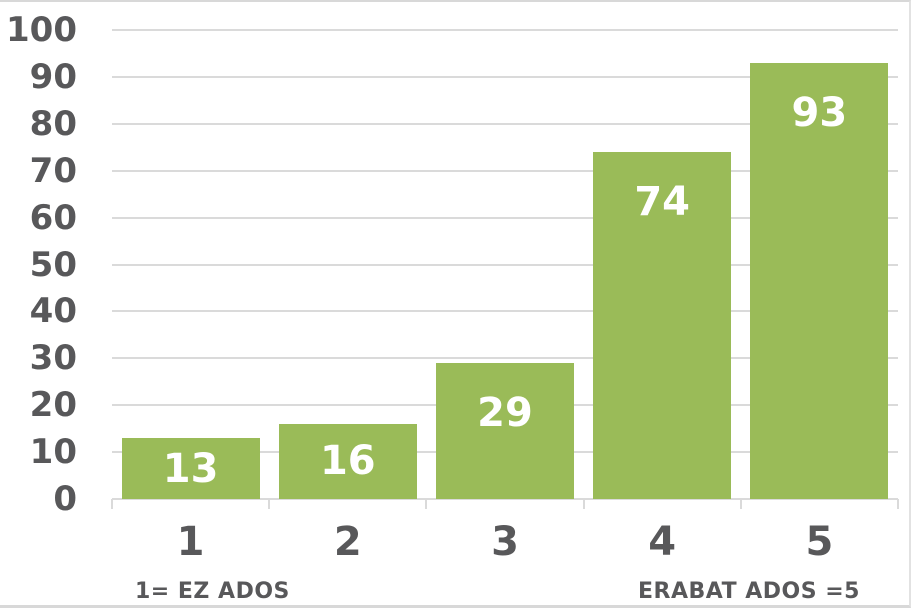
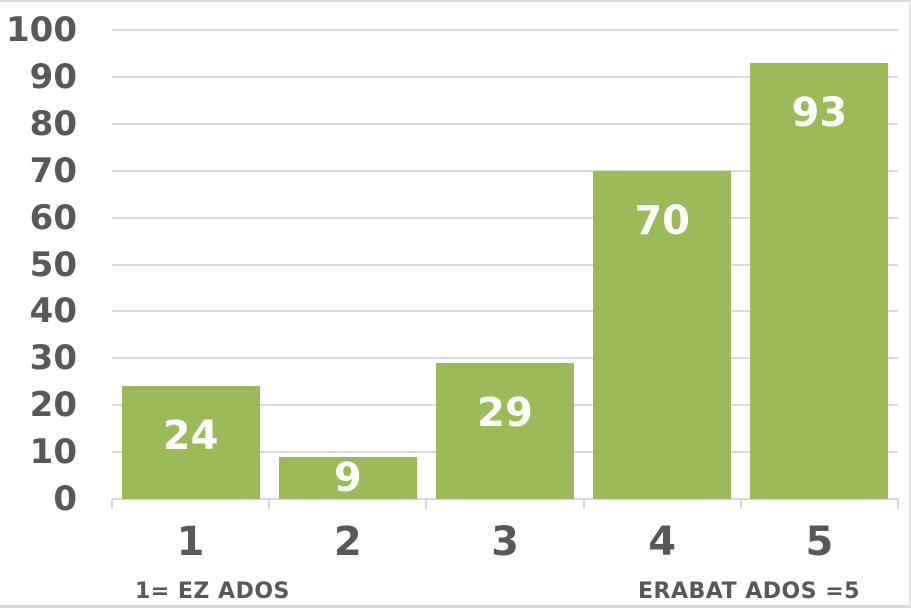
1: 13 -> 24
2: 16 -> 9
4: 74 -> 70
